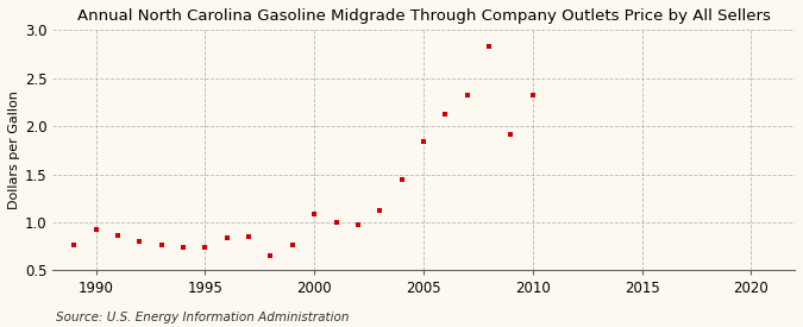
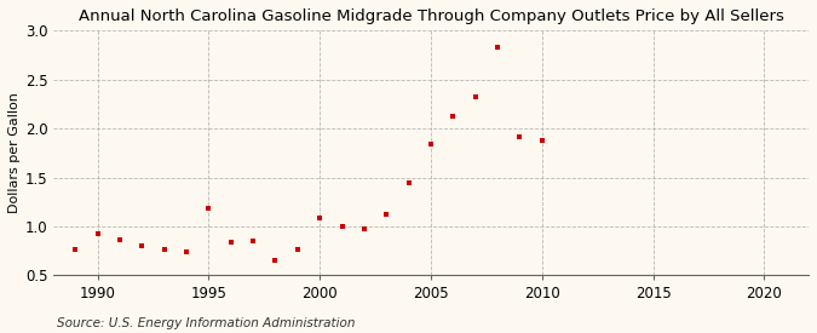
1995: 0.74 -> 1.18
2010: 2.32 -> 1.88
